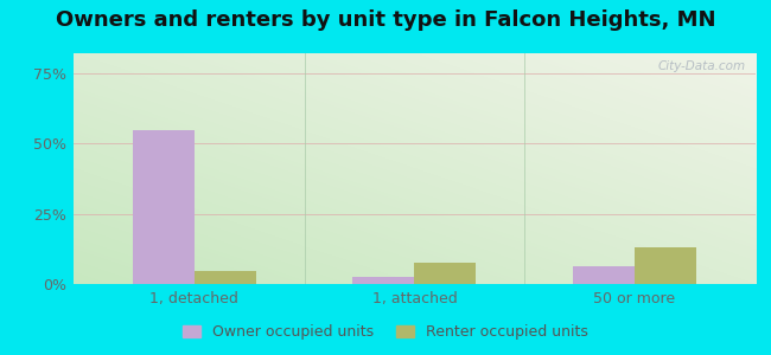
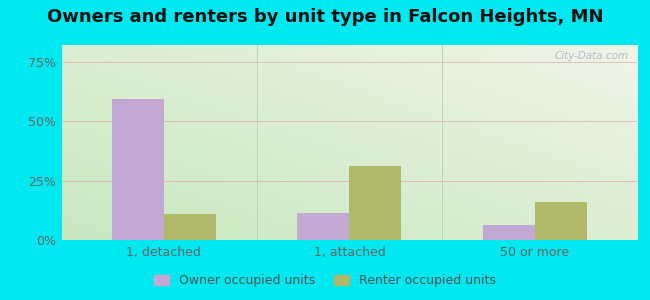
Owner occupied units/1, detached: 54.5% -> 59.5%
Renter occupied units/1, detached: 4.5% -> 11.0%
Owner occupied units/1, attached: 2.5% -> 11.5%
Renter occupied units/1, attached: 7.5% -> 31.0%
Renter occupied units/50 or more: 13.0% -> 16.0%
